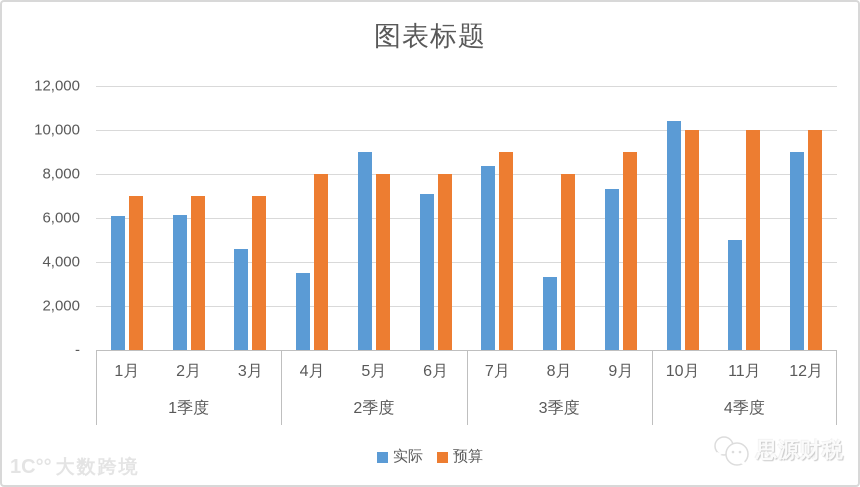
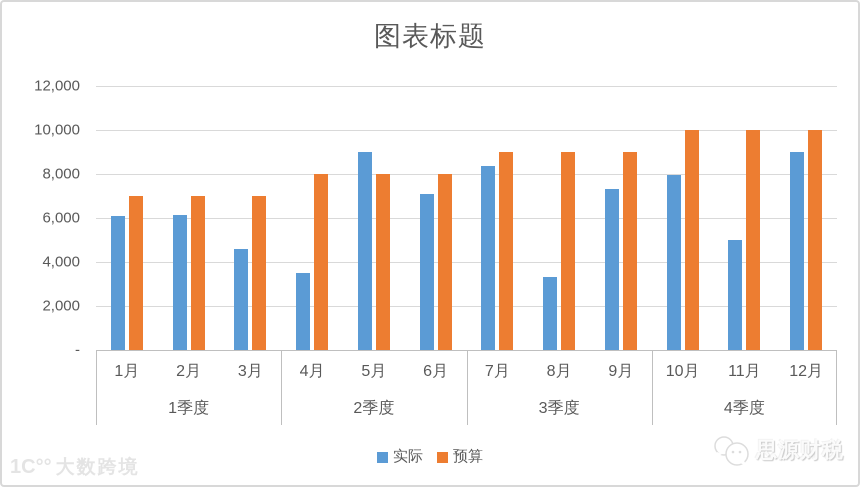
预算/8月: 8000 -> 9000
实际/10月: 10400 -> 8000
